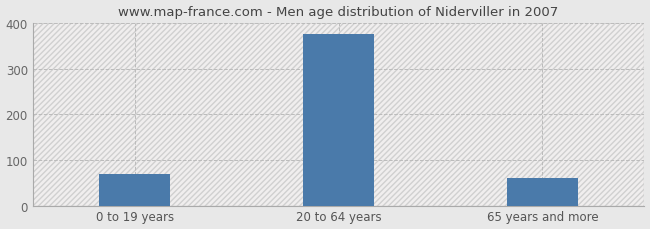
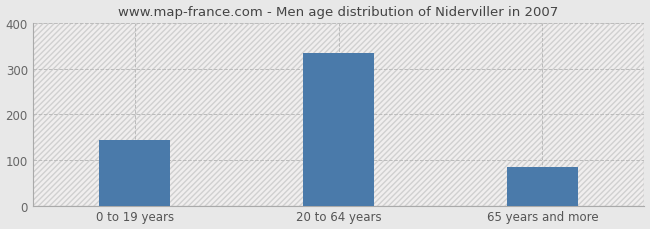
0 to 19 years: 70 -> 143
20 to 64 years: 375 -> 334
65 years and more: 60 -> 85
